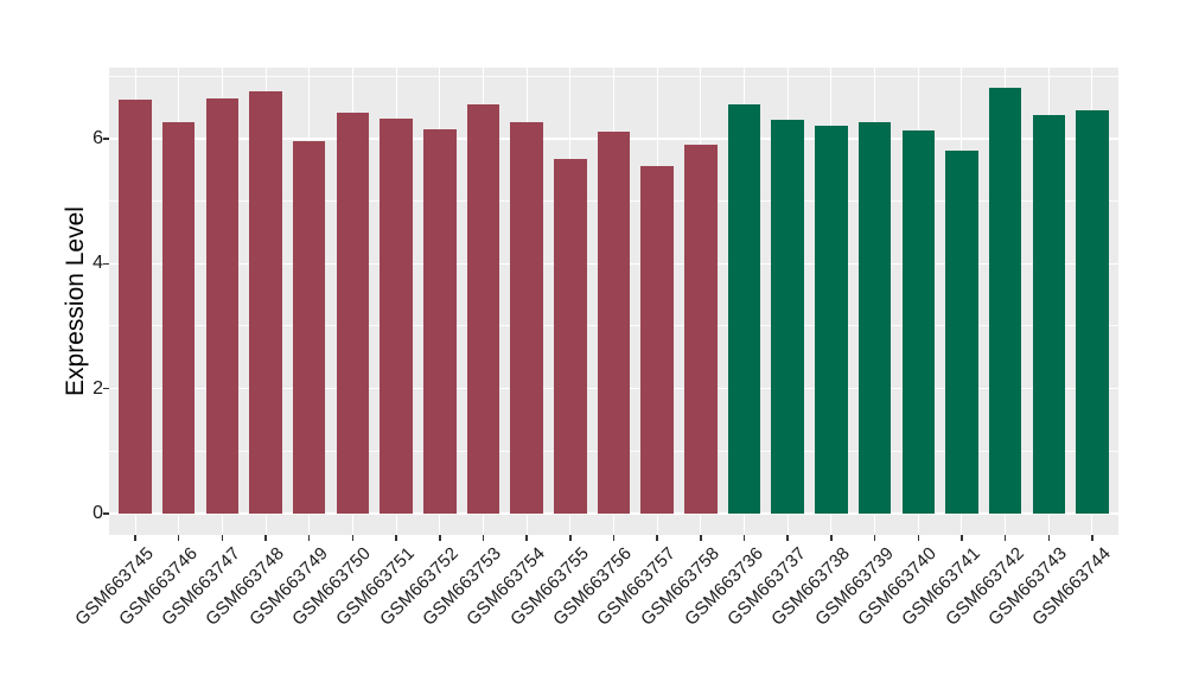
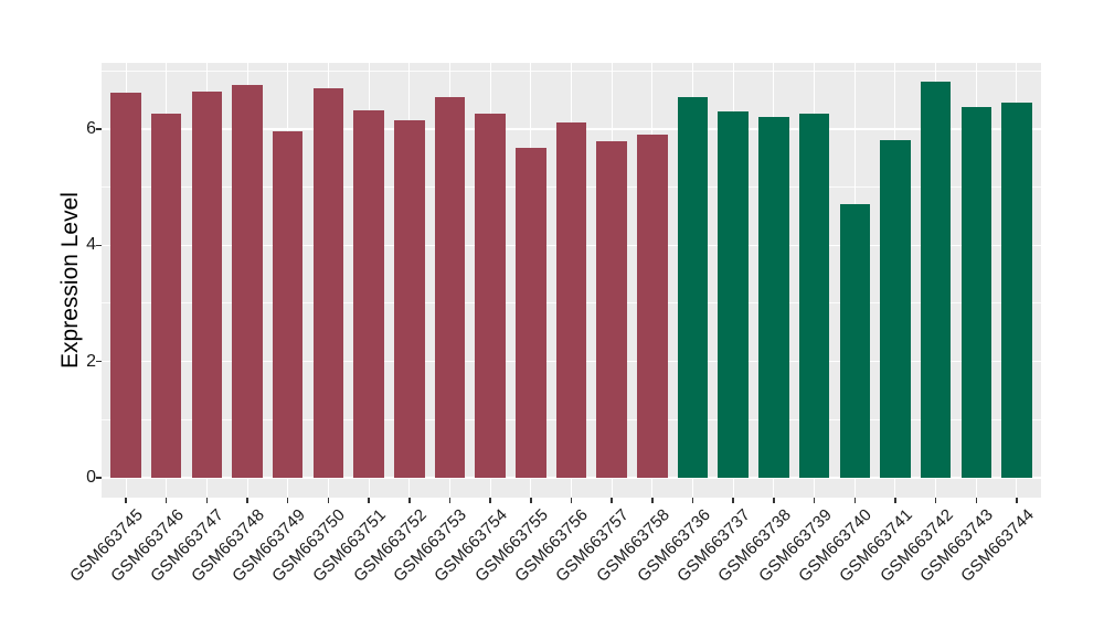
GSM663750: 6.4 -> 6.7
GSM663757: 5.6 -> 5.8
GSM663740: 6.1 -> 4.7
